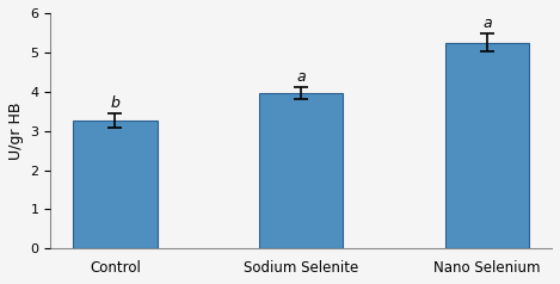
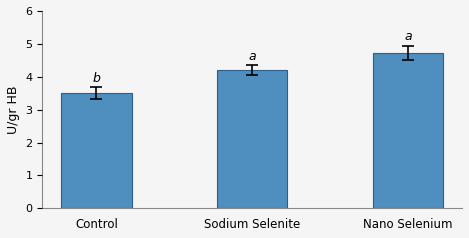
Control: 3.25 -> 3.50
Sodium Selenite: 3.95 -> 4.20
Nano Selenium: 5.25 -> 4.72
